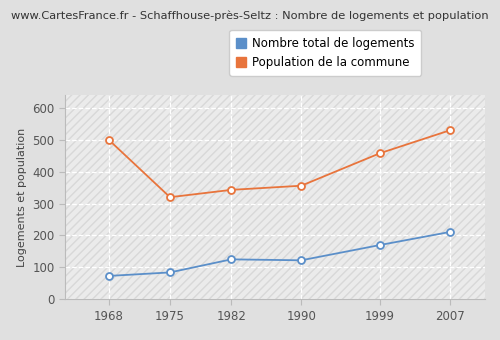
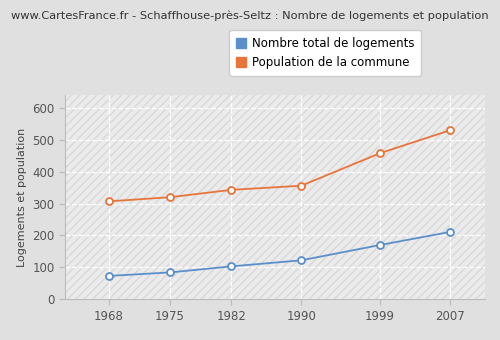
Population de la commune/1968: 500 -> 307
Nombre total de logements/1982: 125 -> 103
